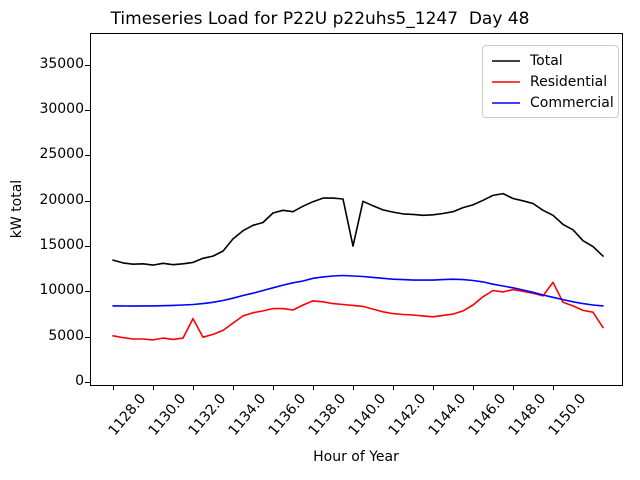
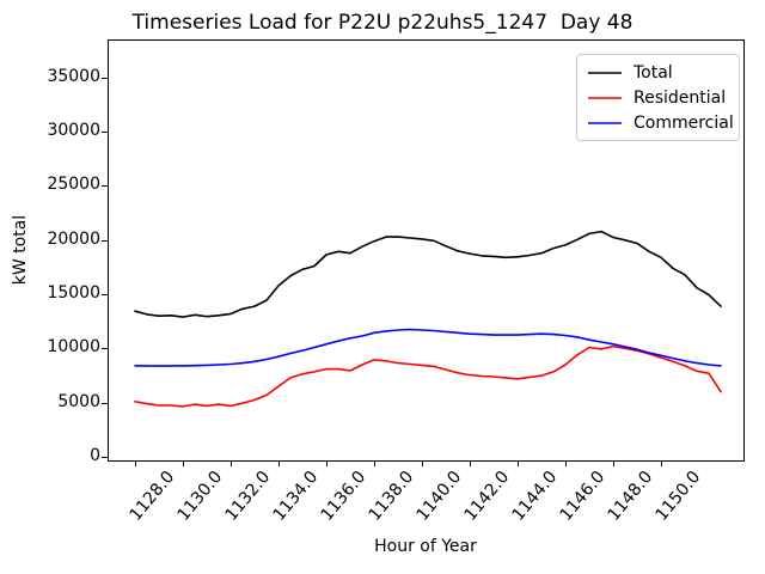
Residential/1132.0: 7000 -> 5000
Total/1140.0: 15000 -> 20000
Residential/1150.0: 11000 -> 9000
